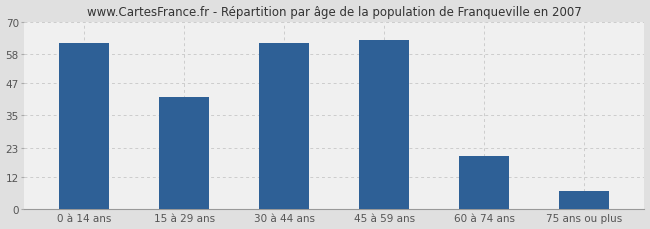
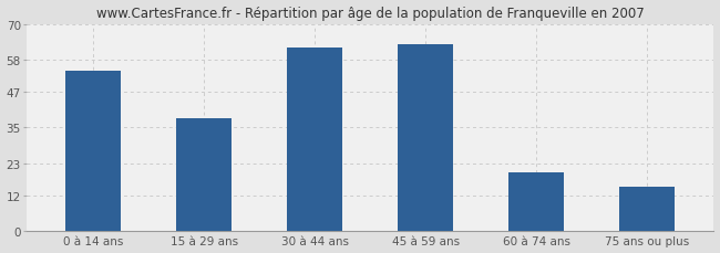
0 à 14 ans: 62 -> 54
15 à 29 ans: 42 -> 38
75 ans ou plus: 7 -> 15
